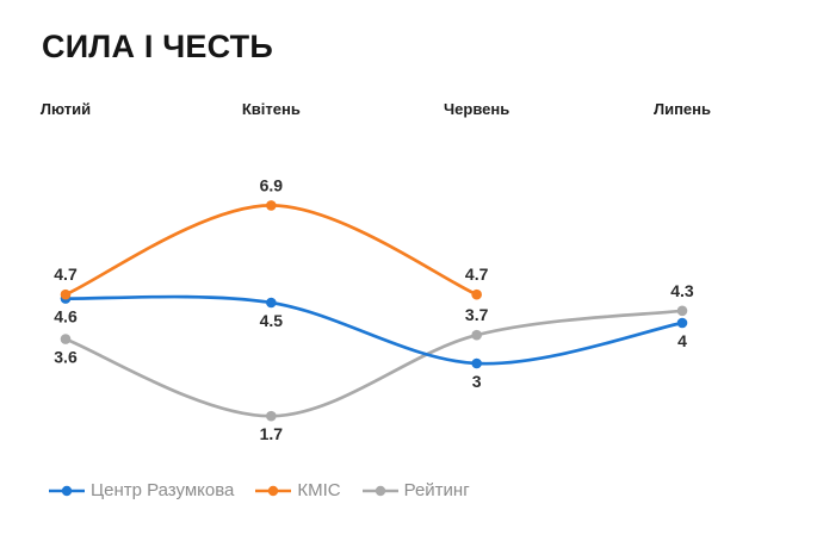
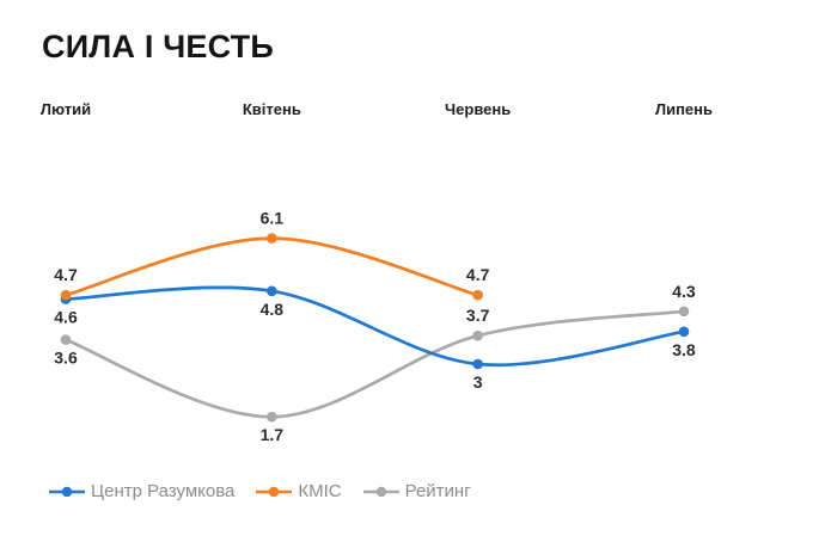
Центр Разумкова/Квітень: 4.5 -> 4.8
КМІС/Квітень: 6.9 -> 6.1
Центр Разумкова/Липень: 4 -> 3.8
